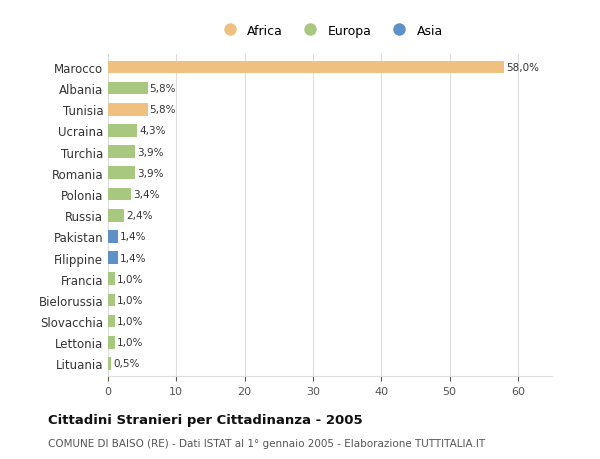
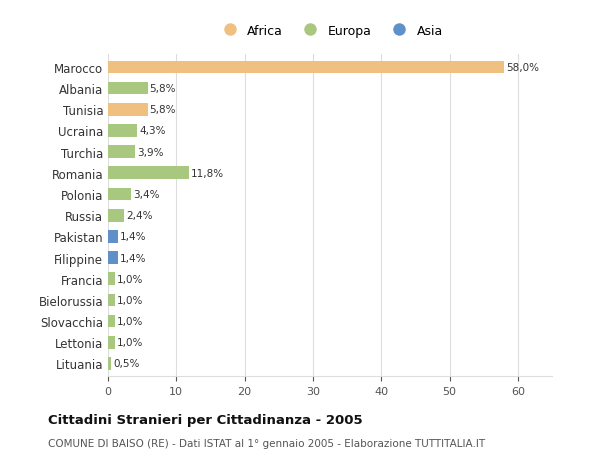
Romania: 3,9% -> 11,8%
